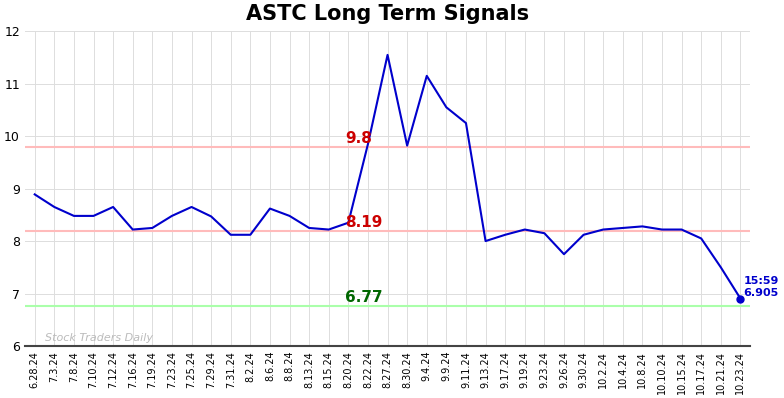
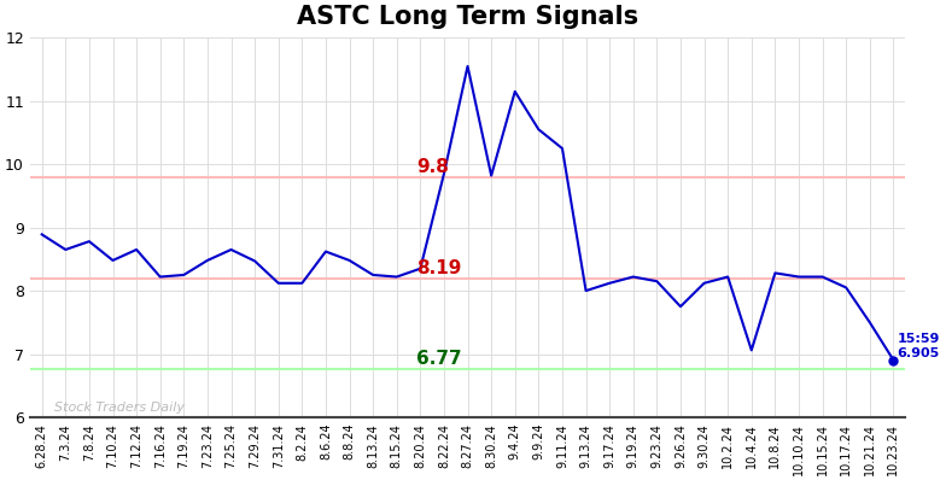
7.8.24: 8.48 -> 8.78
10.4.24: 8.25 -> 7.06
